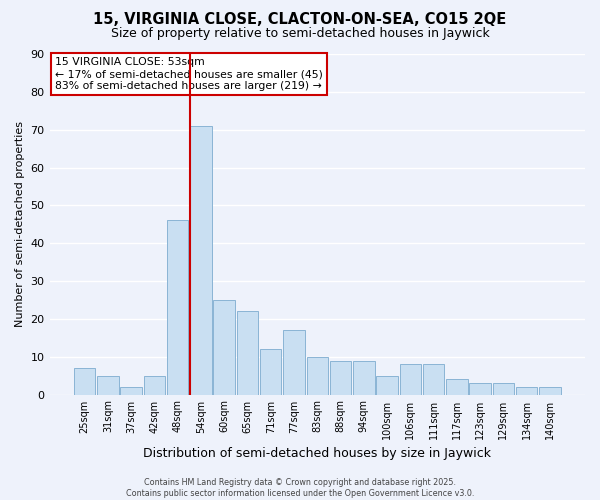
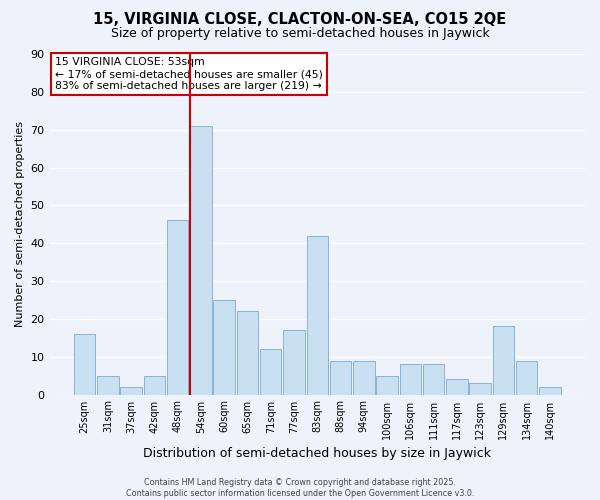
25sqm: 7 -> 16
83sqm: 10 -> 42
129sqm: 3 -> 18
134sqm: 2 -> 9
